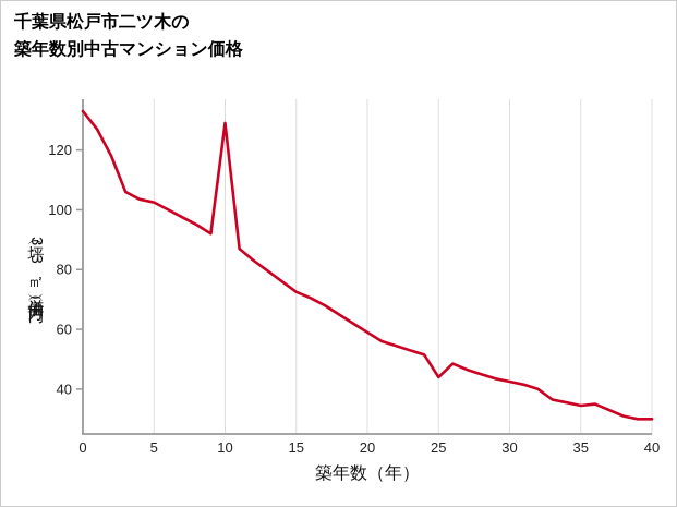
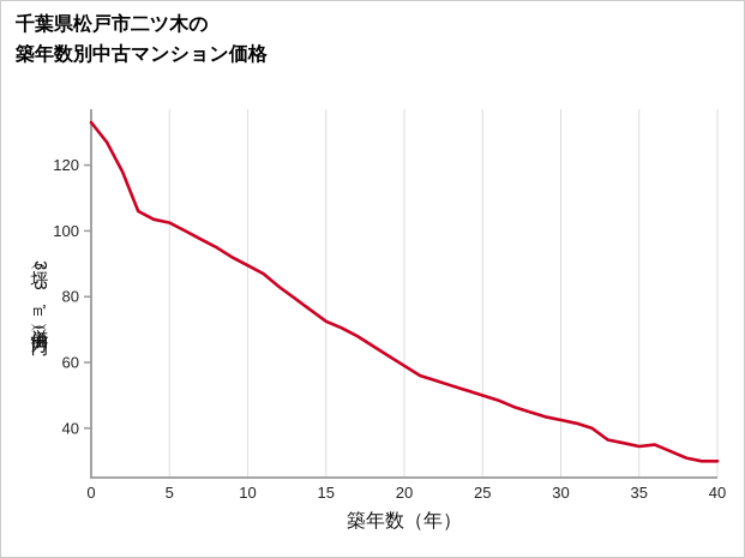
10: 129 -> 90
25: 44 -> 50
